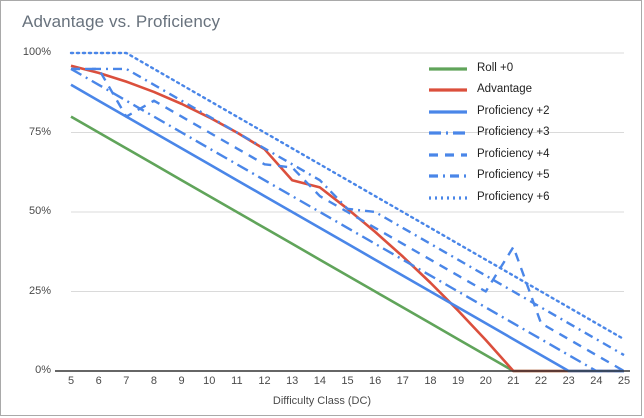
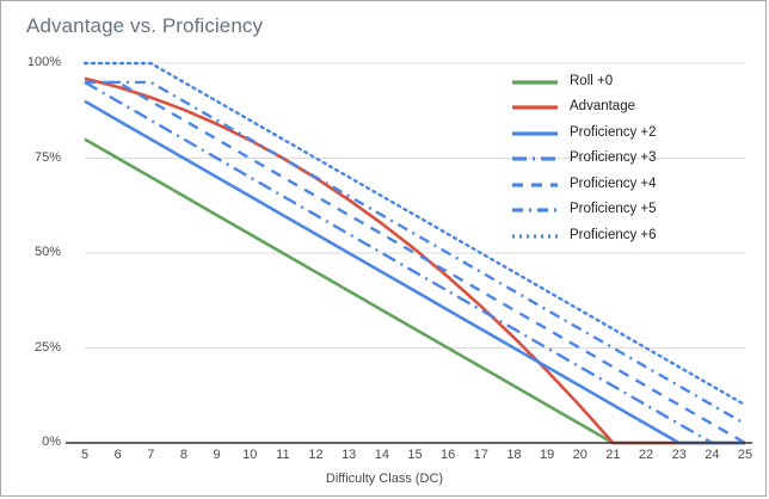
Proficiency +4/7: 80% -> 90%
Advantage/13: 60% -> 64%
Proficiency +4/13: 64% -> 60%
Proficiency +5/15: 51% -> 55%
Proficiency +4/21: 39% -> 20%
